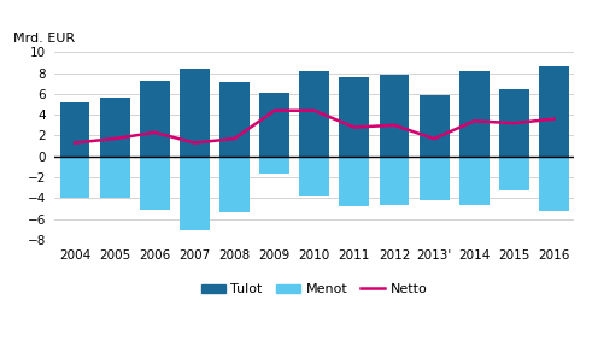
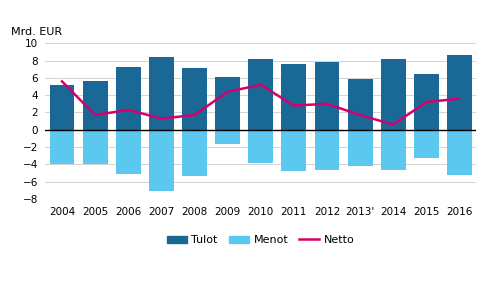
Netto/2004: 1.3 -> 5.6
Netto/2010: 4.4 -> 5.2
Netto/2014: 3.4 -> 0.6
